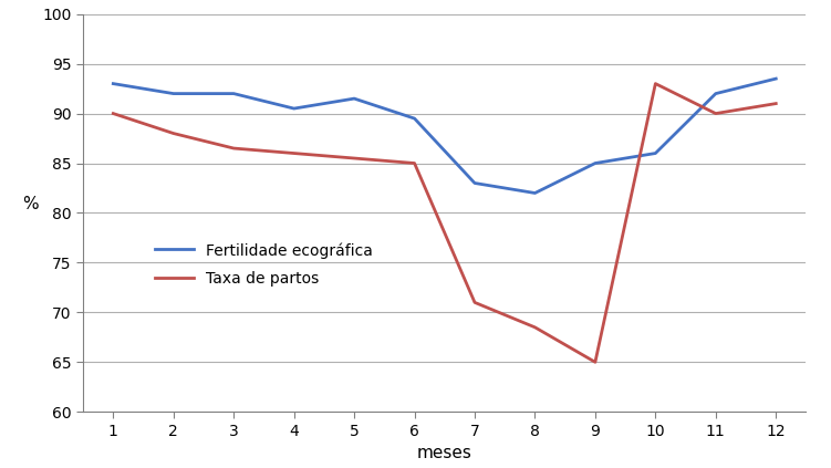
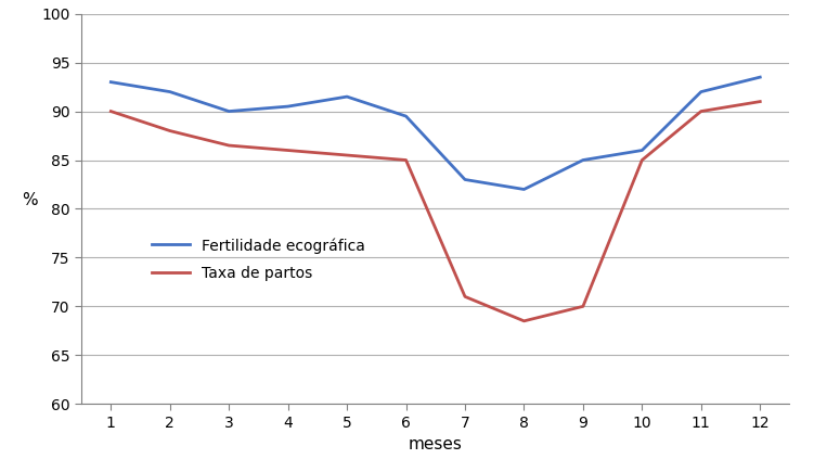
Fertilidade ecográfica/3: 92.0 -> 90.0
Taxa de partos/9: 65.0 -> 70.0
Taxa de partos/10: 93.0 -> 85.0
